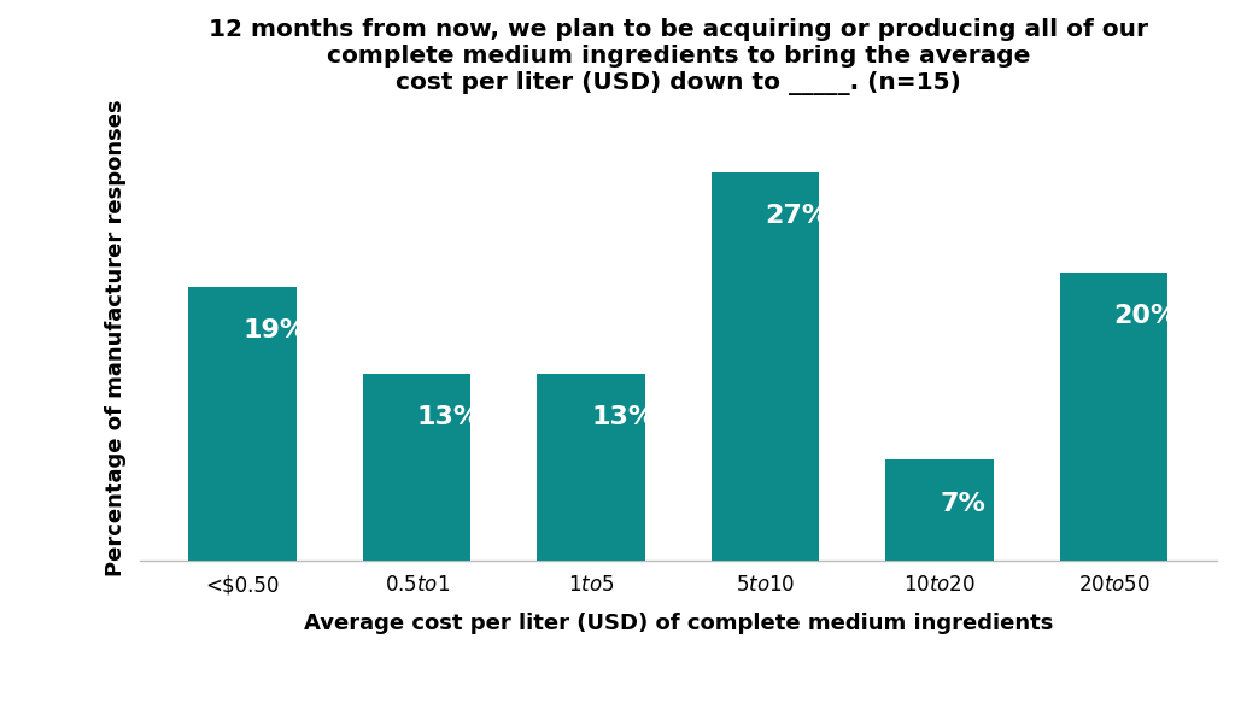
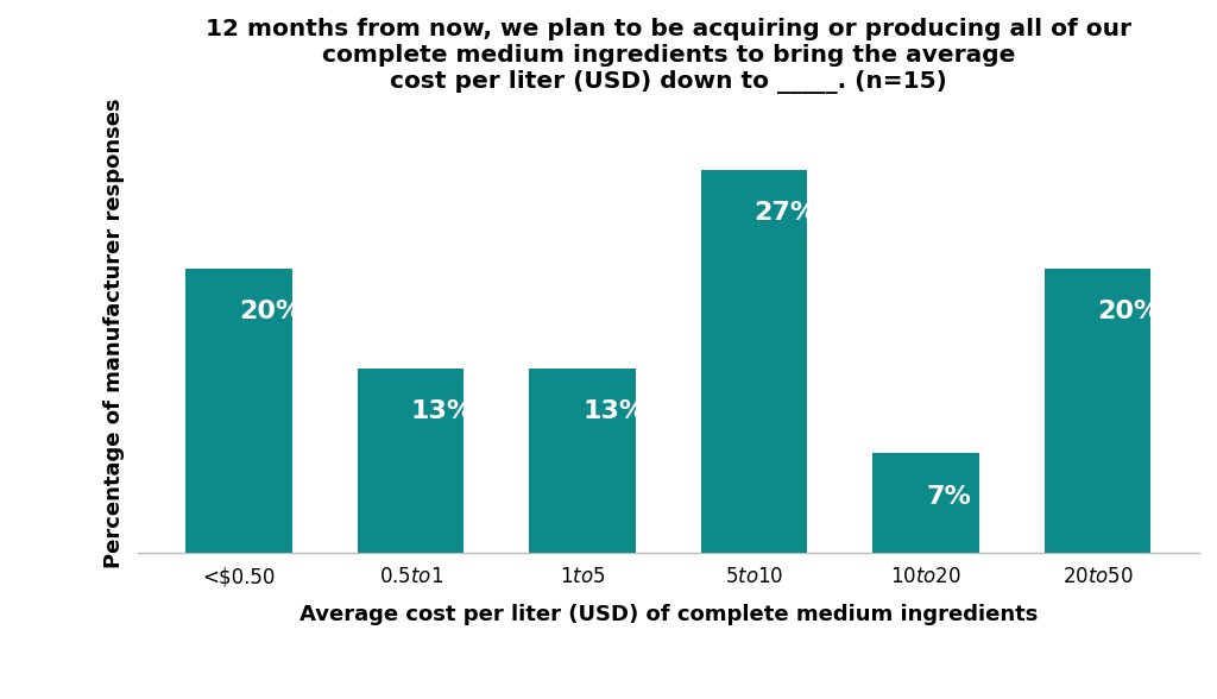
<$0.50: 19% -> 20%
